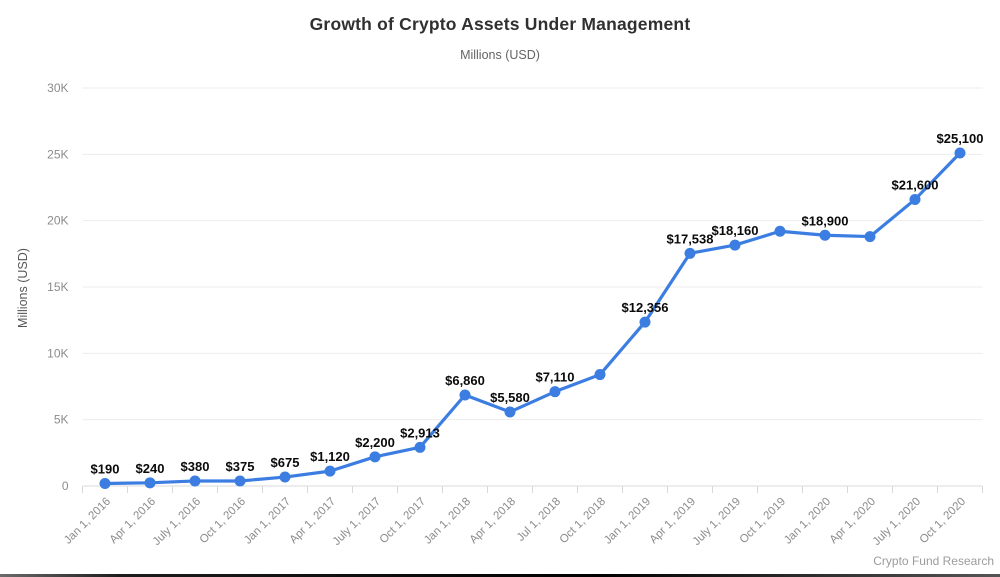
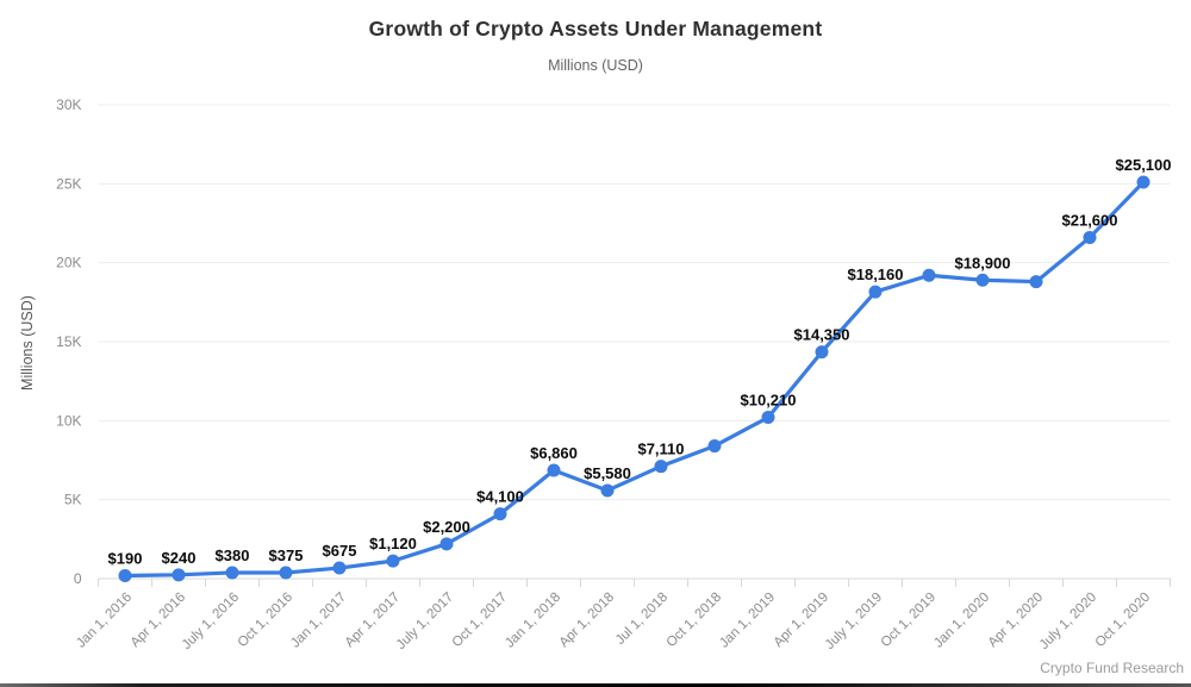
Oct 1, 2017: $2,913 -> $4,100
Jan 1, 2019: $12,356 -> $10,210
Apr 1, 2019: $17,538 -> $14,350
